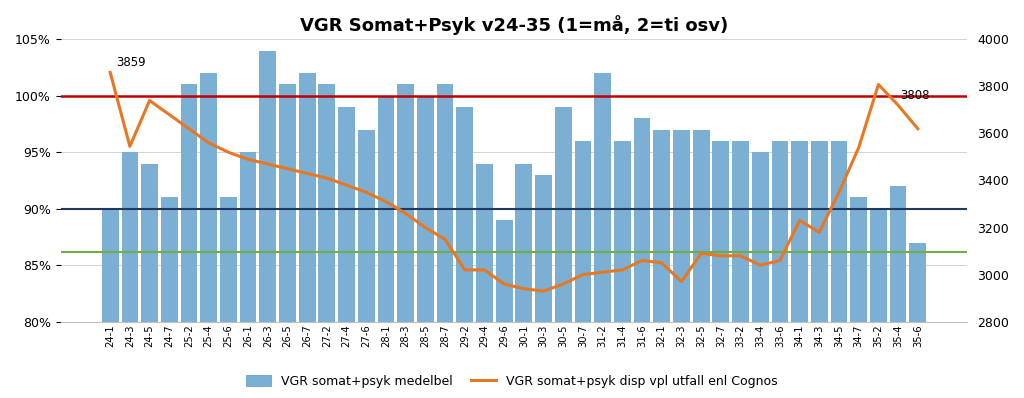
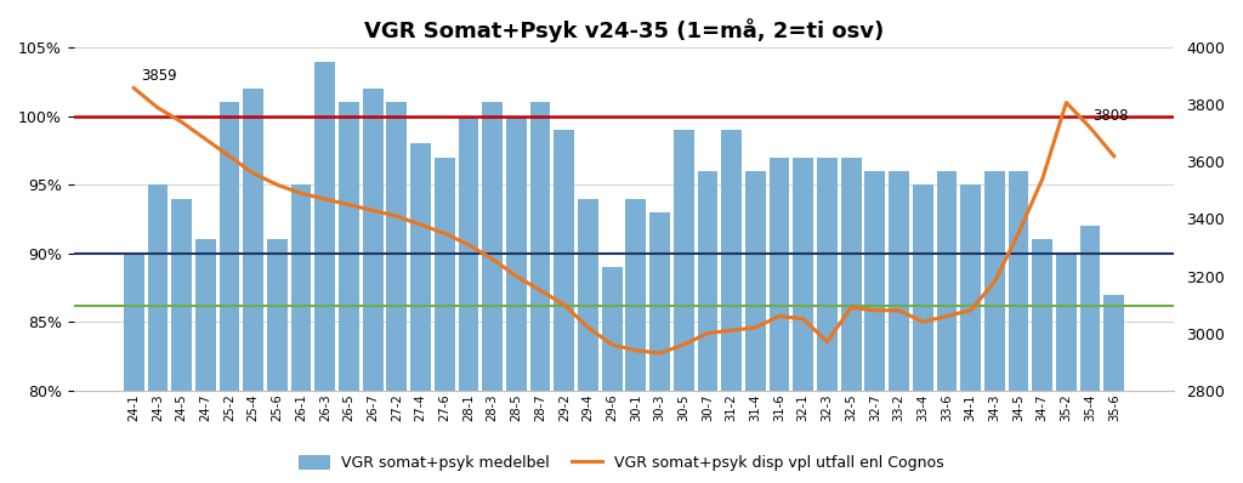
VGR somat+psyk disp vpl utfall enl Cognos/24-3: 3545 -> 3790
VGR somat+psyk medelbel/27-4: 99% -> 98%
VGR somat+psyk disp vpl utfall enl Cognos/29-2: 3020 -> 3100
VGR somat+psyk medelbel/31-2: 102% -> 99%
VGR somat+psyk medelbel/31-6: 98% -> 97%
VGR somat+psyk medelbel/34-1: 96% -> 95%
VGR somat+psyk disp vpl utfall enl Cognos/34-1: 3230 -> 3080
